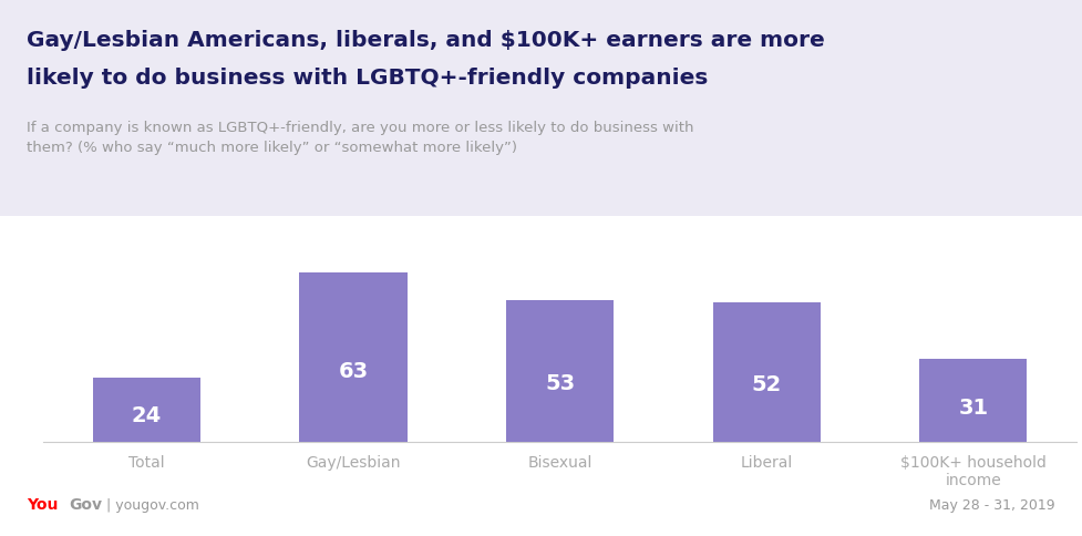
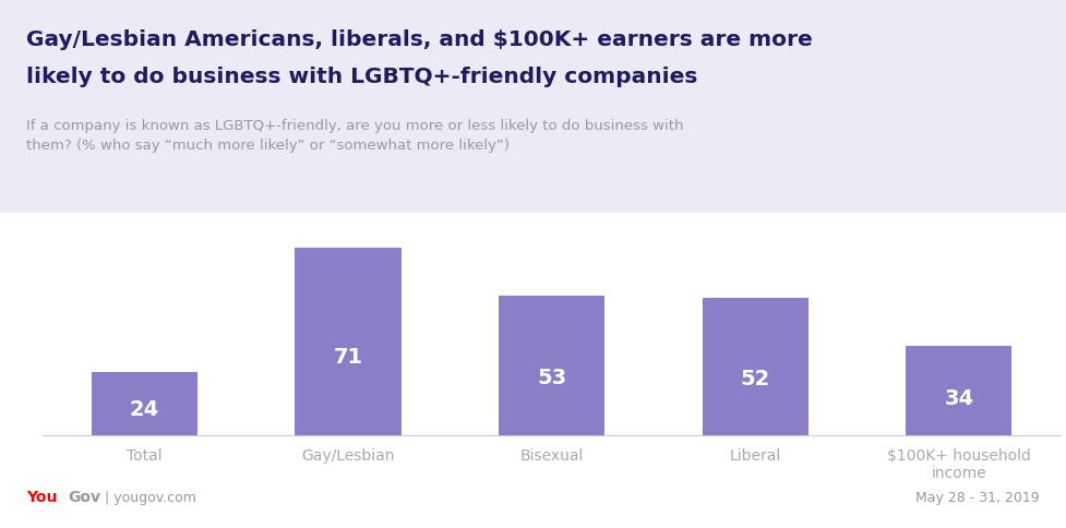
Gay/Lesbian: 63 -> 71
$100K+ household income: 31 -> 34
